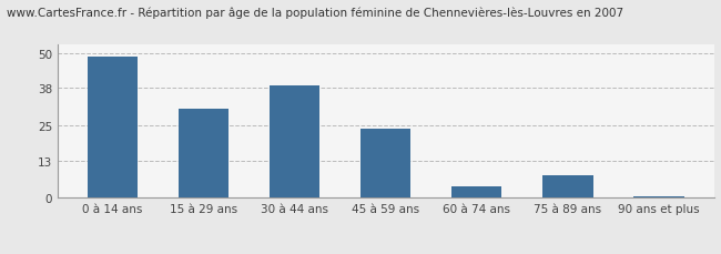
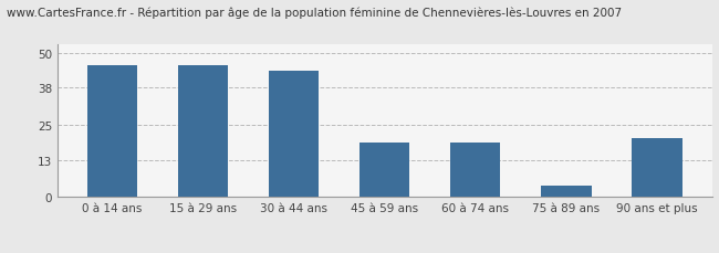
0 à 14 ans: 49.0 -> 46.0
15 à 29 ans: 31.0 -> 46.0
30 à 44 ans: 39.0 -> 44.0
45 à 59 ans: 24.0 -> 19.0
60 à 74 ans: 4.0 -> 19.0
75 à 89 ans: 8.0 -> 4.0
90 ans et plus: 0.5 -> 20.5
